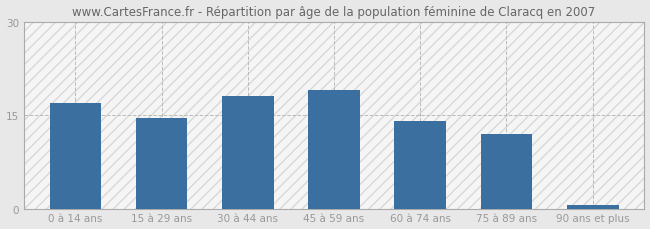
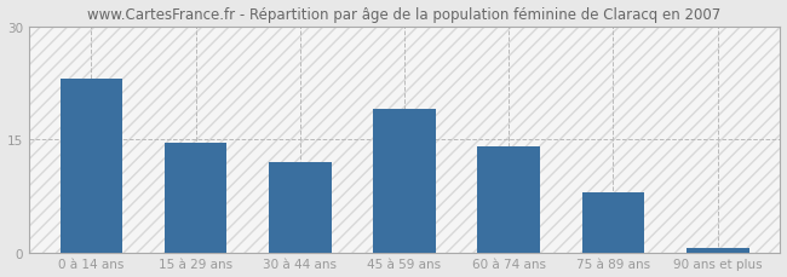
0 à 14 ans: 17.0 -> 23.0
30 à 44 ans: 18.0 -> 12.0
75 à 89 ans: 12.0 -> 8.0
